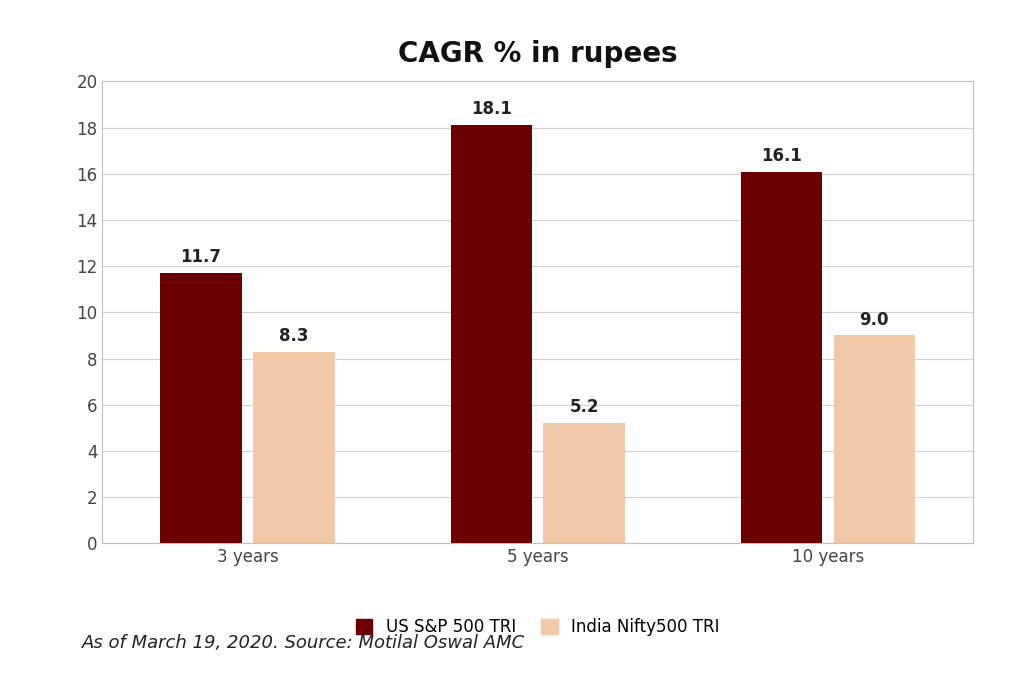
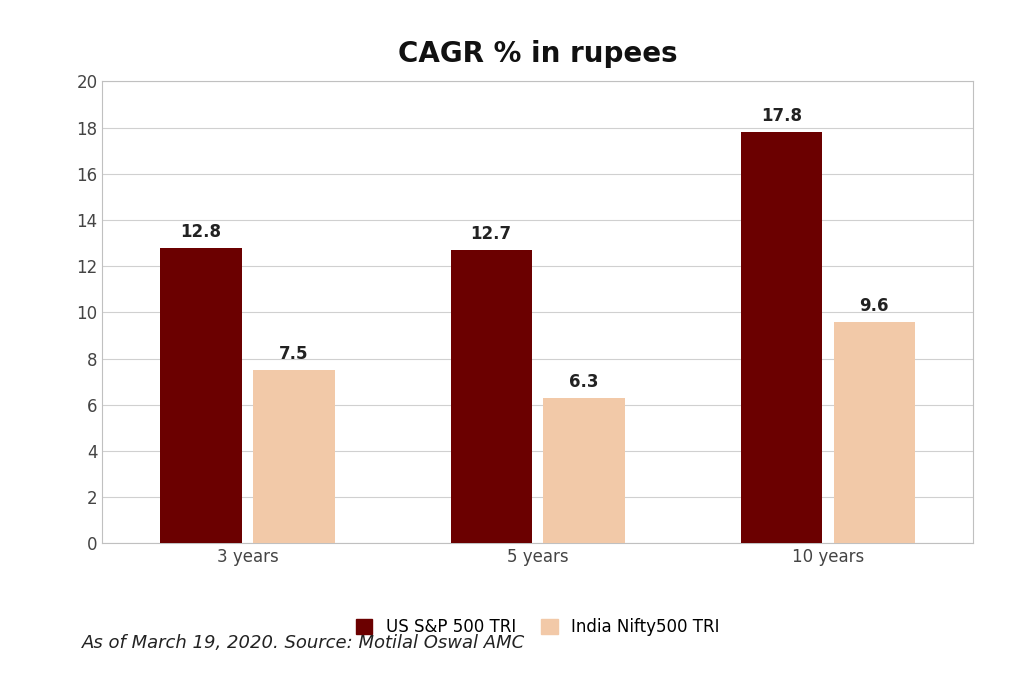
US S&P 500 TRI/3 years: 11.7 -> 12.8
India Nifty500 TRI/3 years: 8.3 -> 7.5
US S&P 500 TRI/5 years: 18.1 -> 12.7
India Nifty500 TRI/5 years: 5.2 -> 6.3
US S&P 500 TRI/10 years: 16.1 -> 17.8
India Nifty500 TRI/10 years: 9.0 -> 9.6
